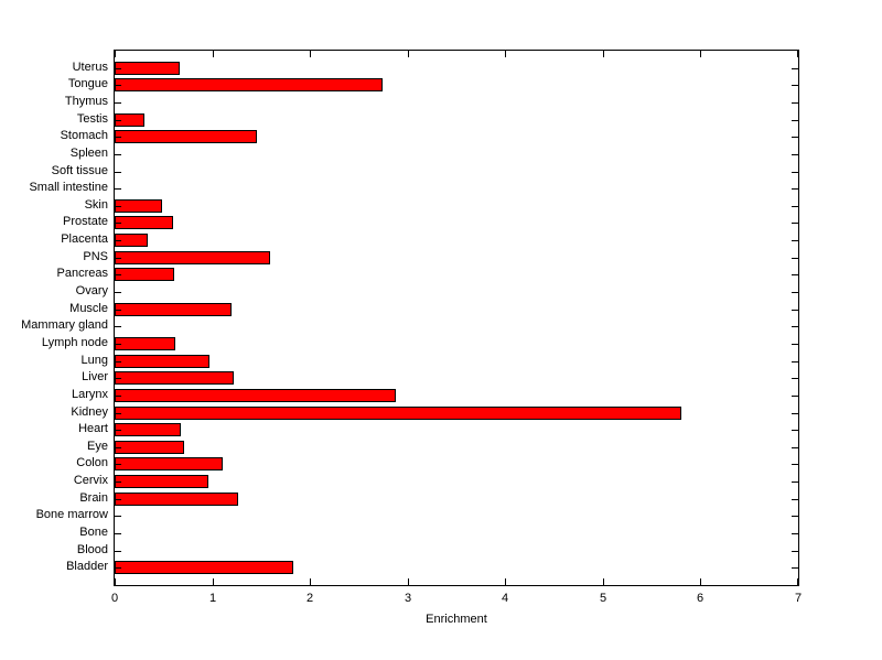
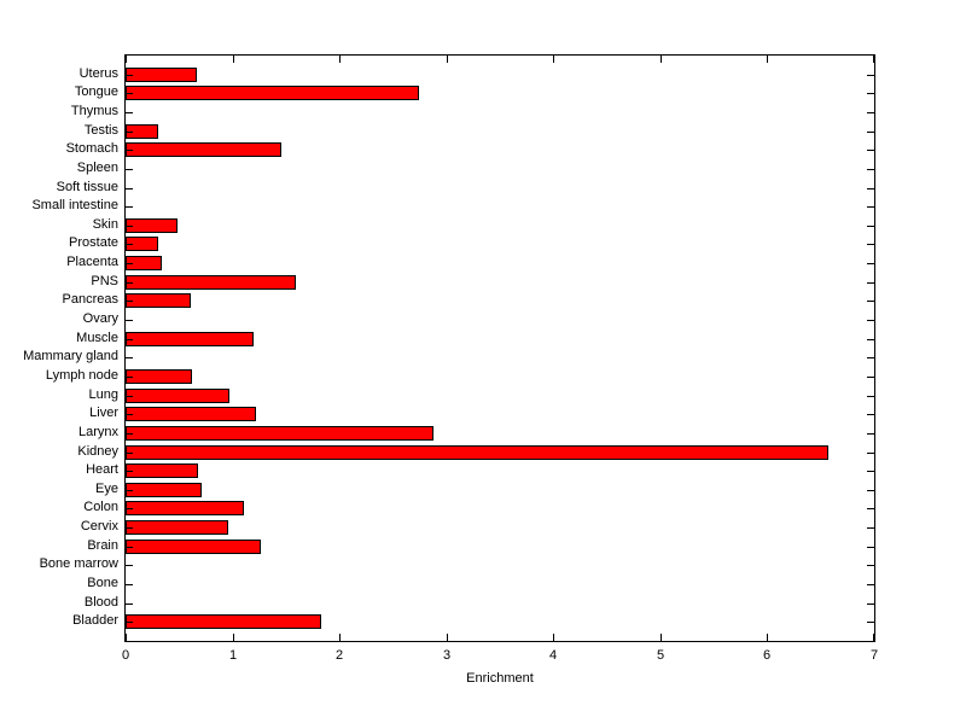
Prostate: 0.6 -> 0.3
Kidney: 5.8 -> 6.6
